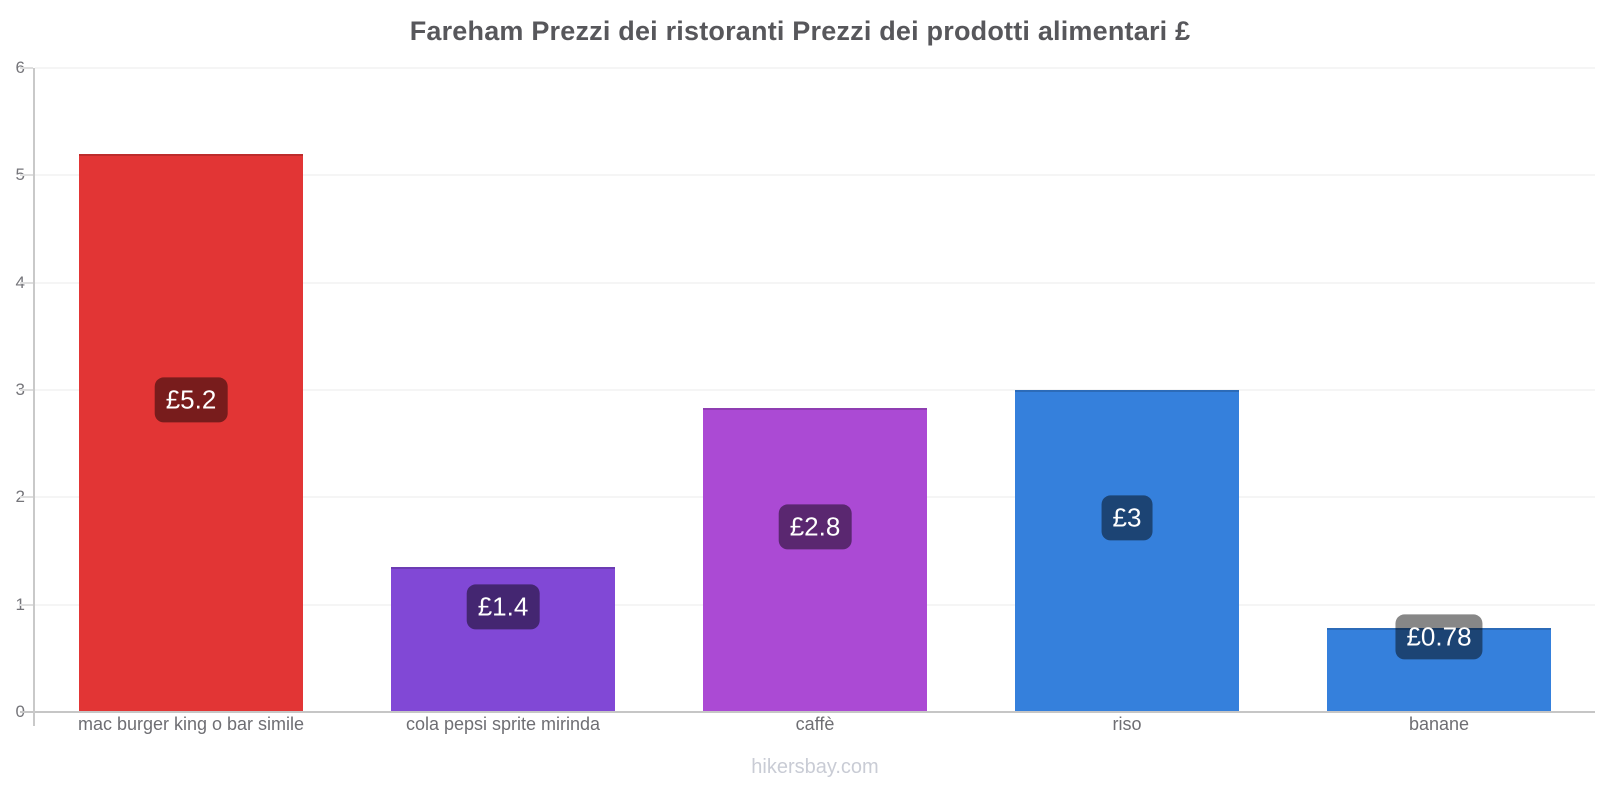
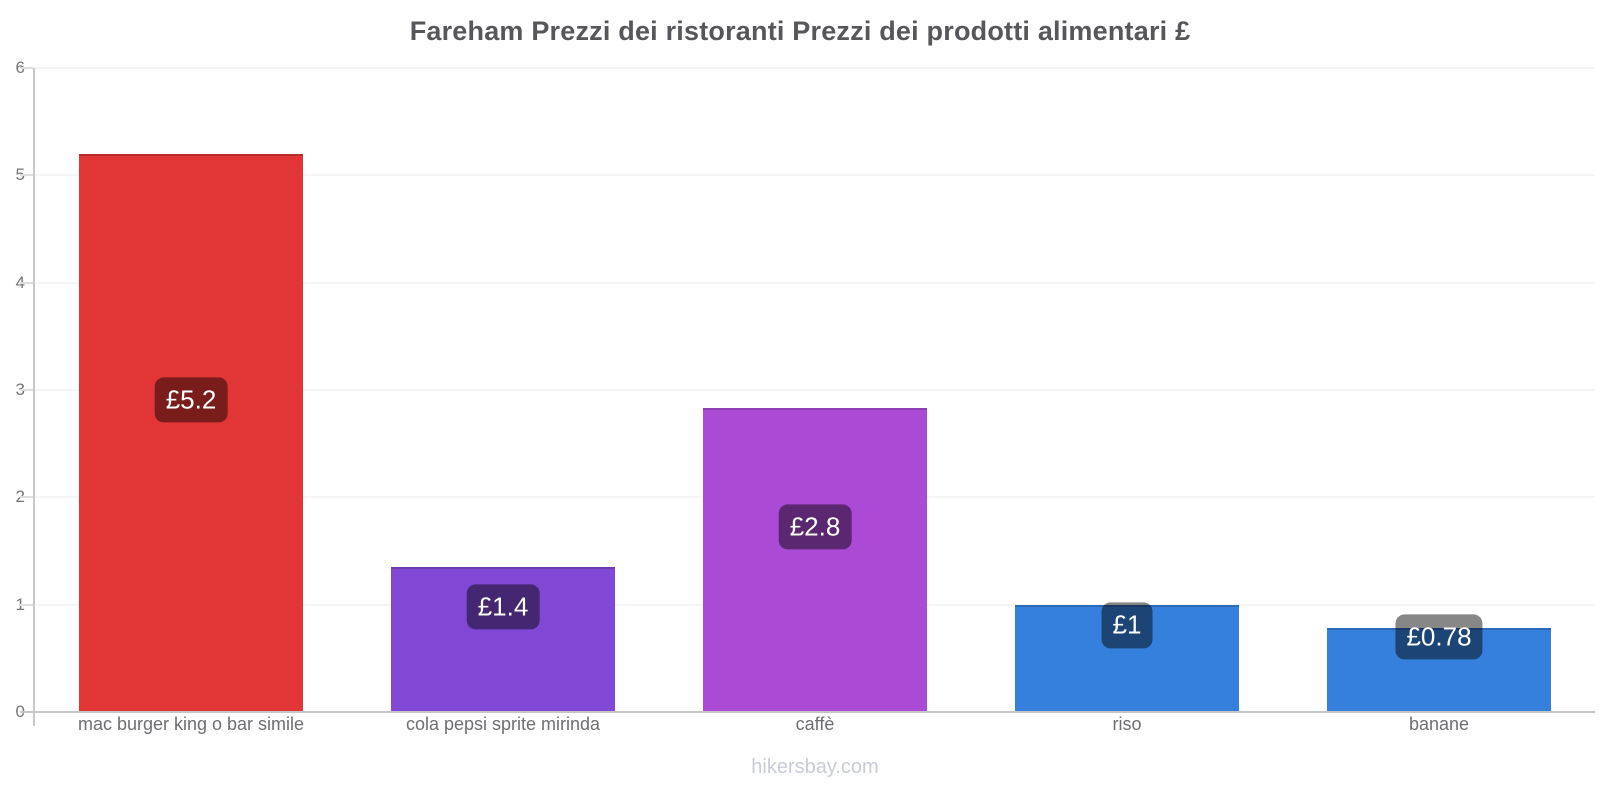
riso: £3 -> £1
